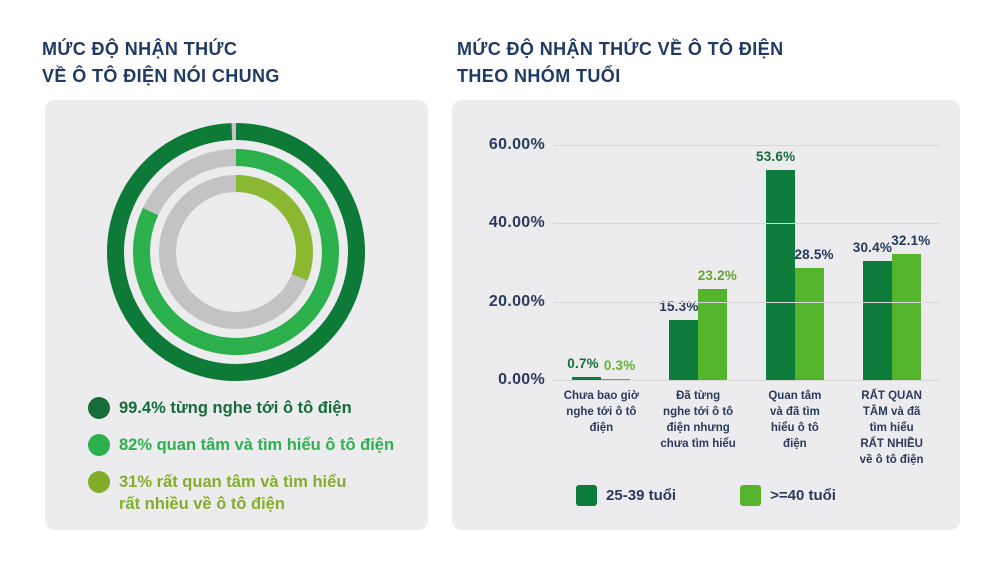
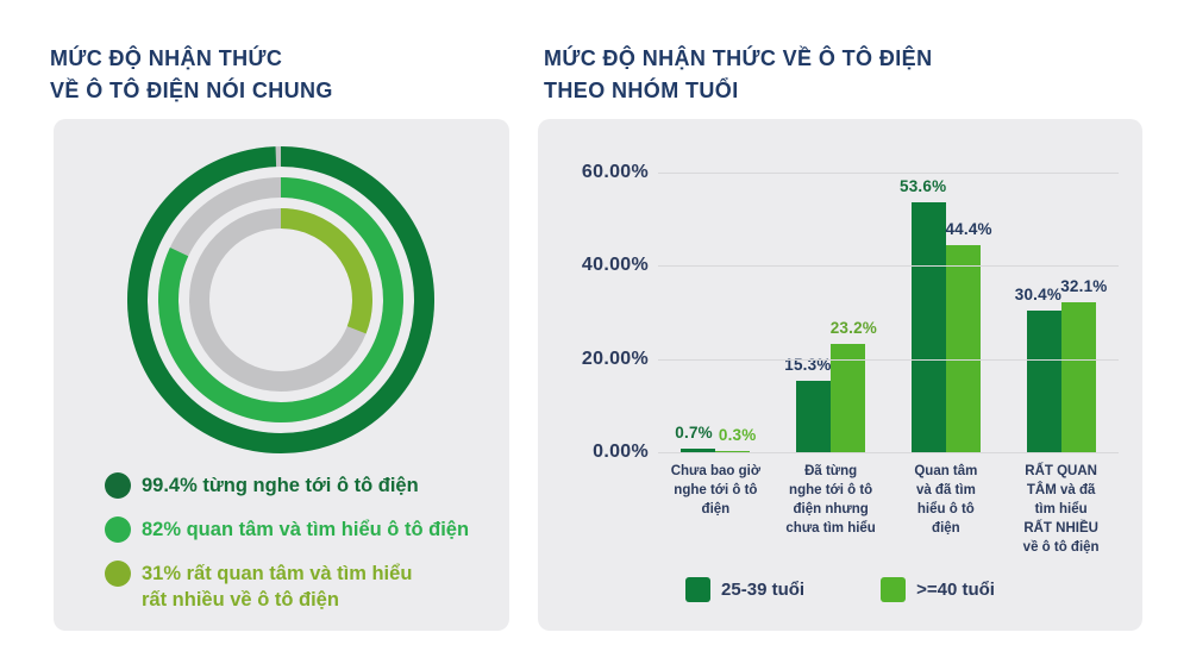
MỨC ĐỘ NHẬN THỨC VỀ Ô TÔ ĐIỆN THEO NHÓM TUỔI/>=40 tuổi/Quan tâm và đã tìm hiểu ô tô điện: 28.5% -> 44.4%
